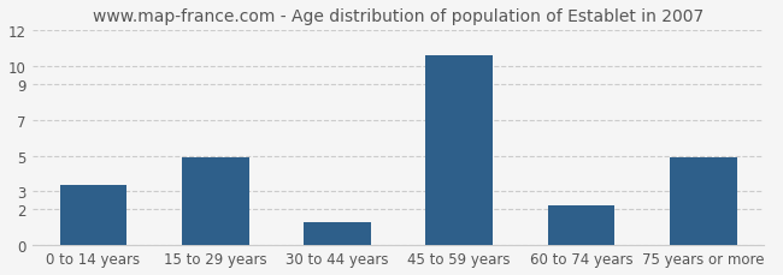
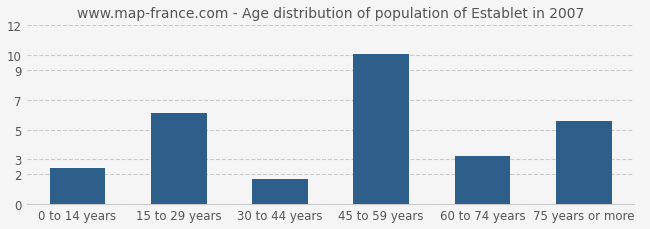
0 to 14 years: 3.4 -> 2.4
15 to 29 years: 4.9 -> 6.1
30 to 44 years: 1.3 -> 1.7
45 to 59 years: 10.6 -> 10.1
60 to 74 years: 2.2 -> 3.2
75 years or more: 4.9 -> 5.6
